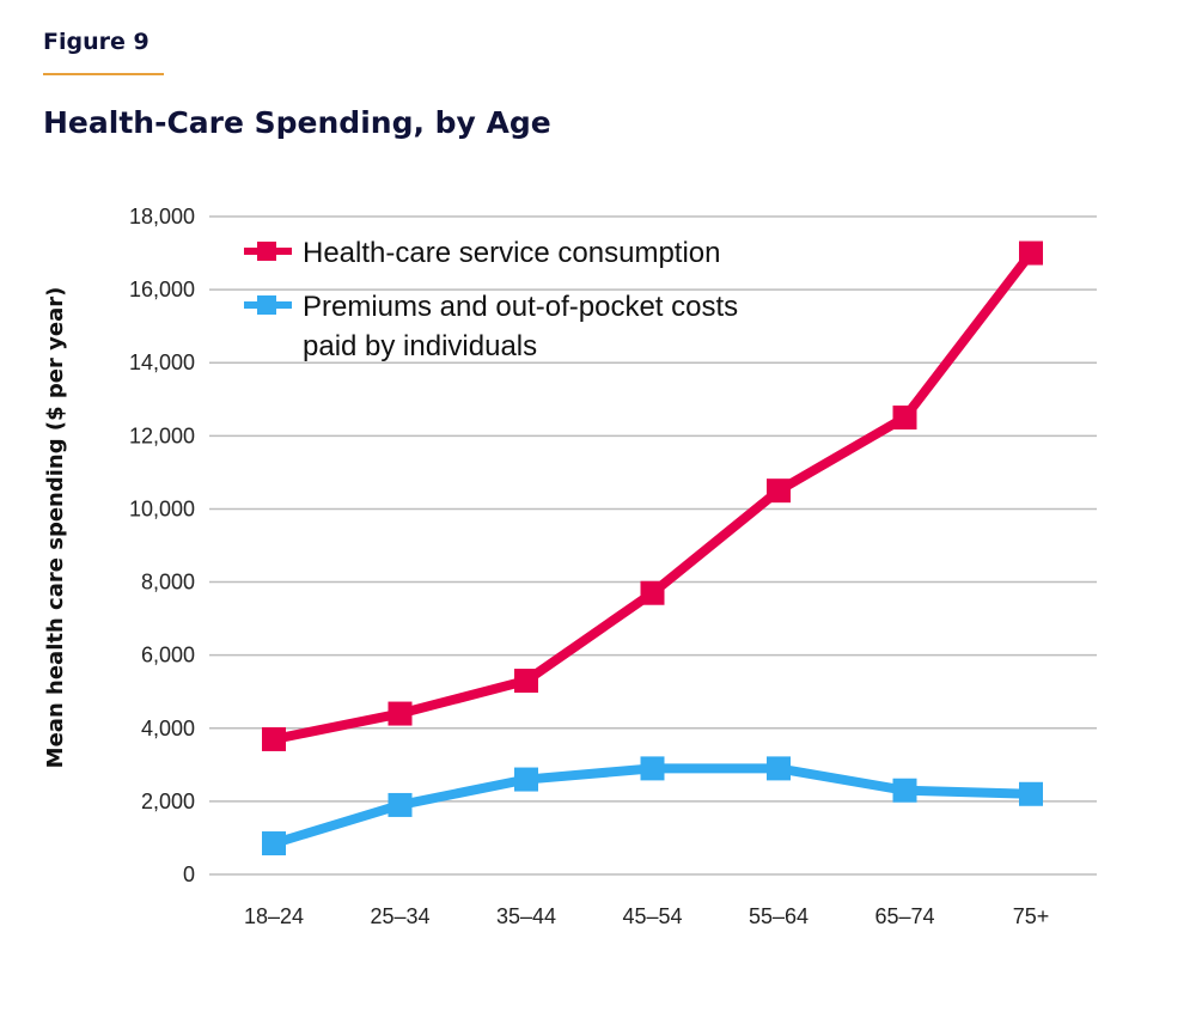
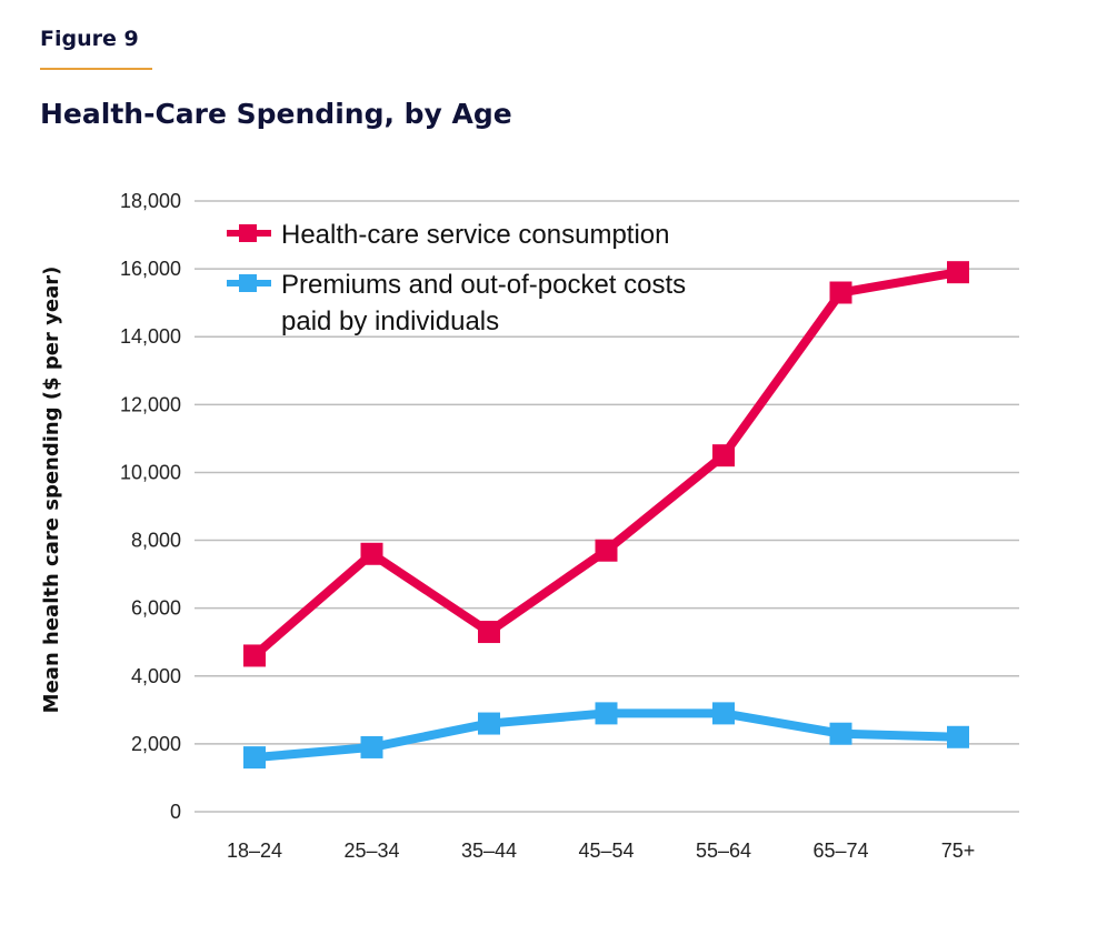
Health-care service consumption/18–24: 3700 -> 4600
Premiums and out-of-pocket costs paid by individuals/18–24: 800 -> 1600
Health-care service consumption/25–34: 4400 -> 7600
Health-care service consumption/65–74: 12500 -> 15300
Health-care service consumption/75+: 17000 -> 15900
